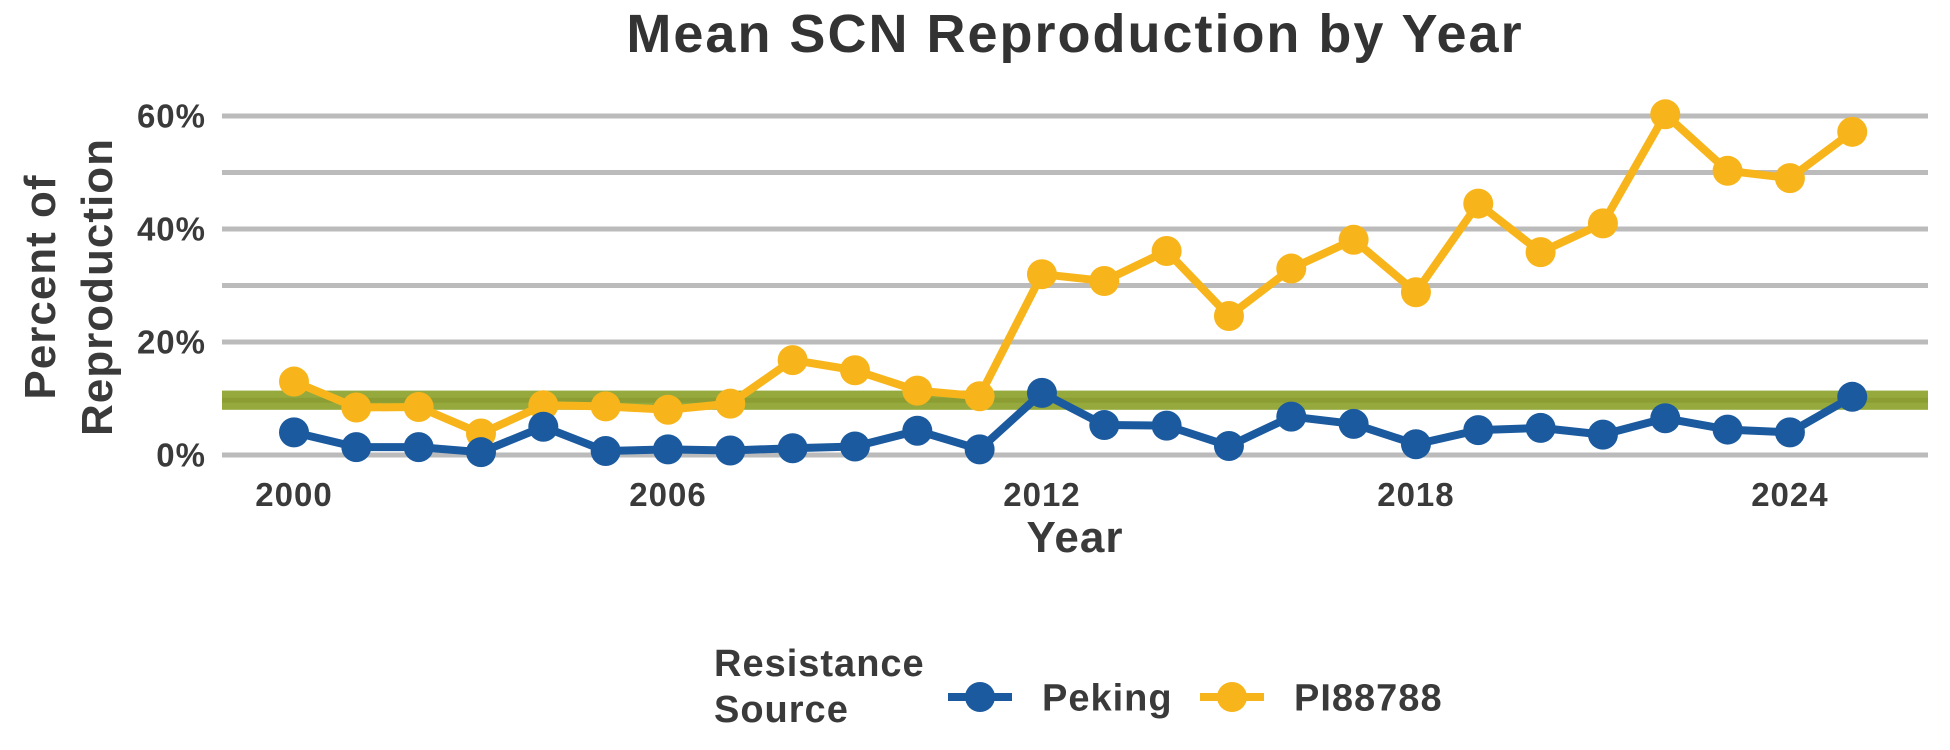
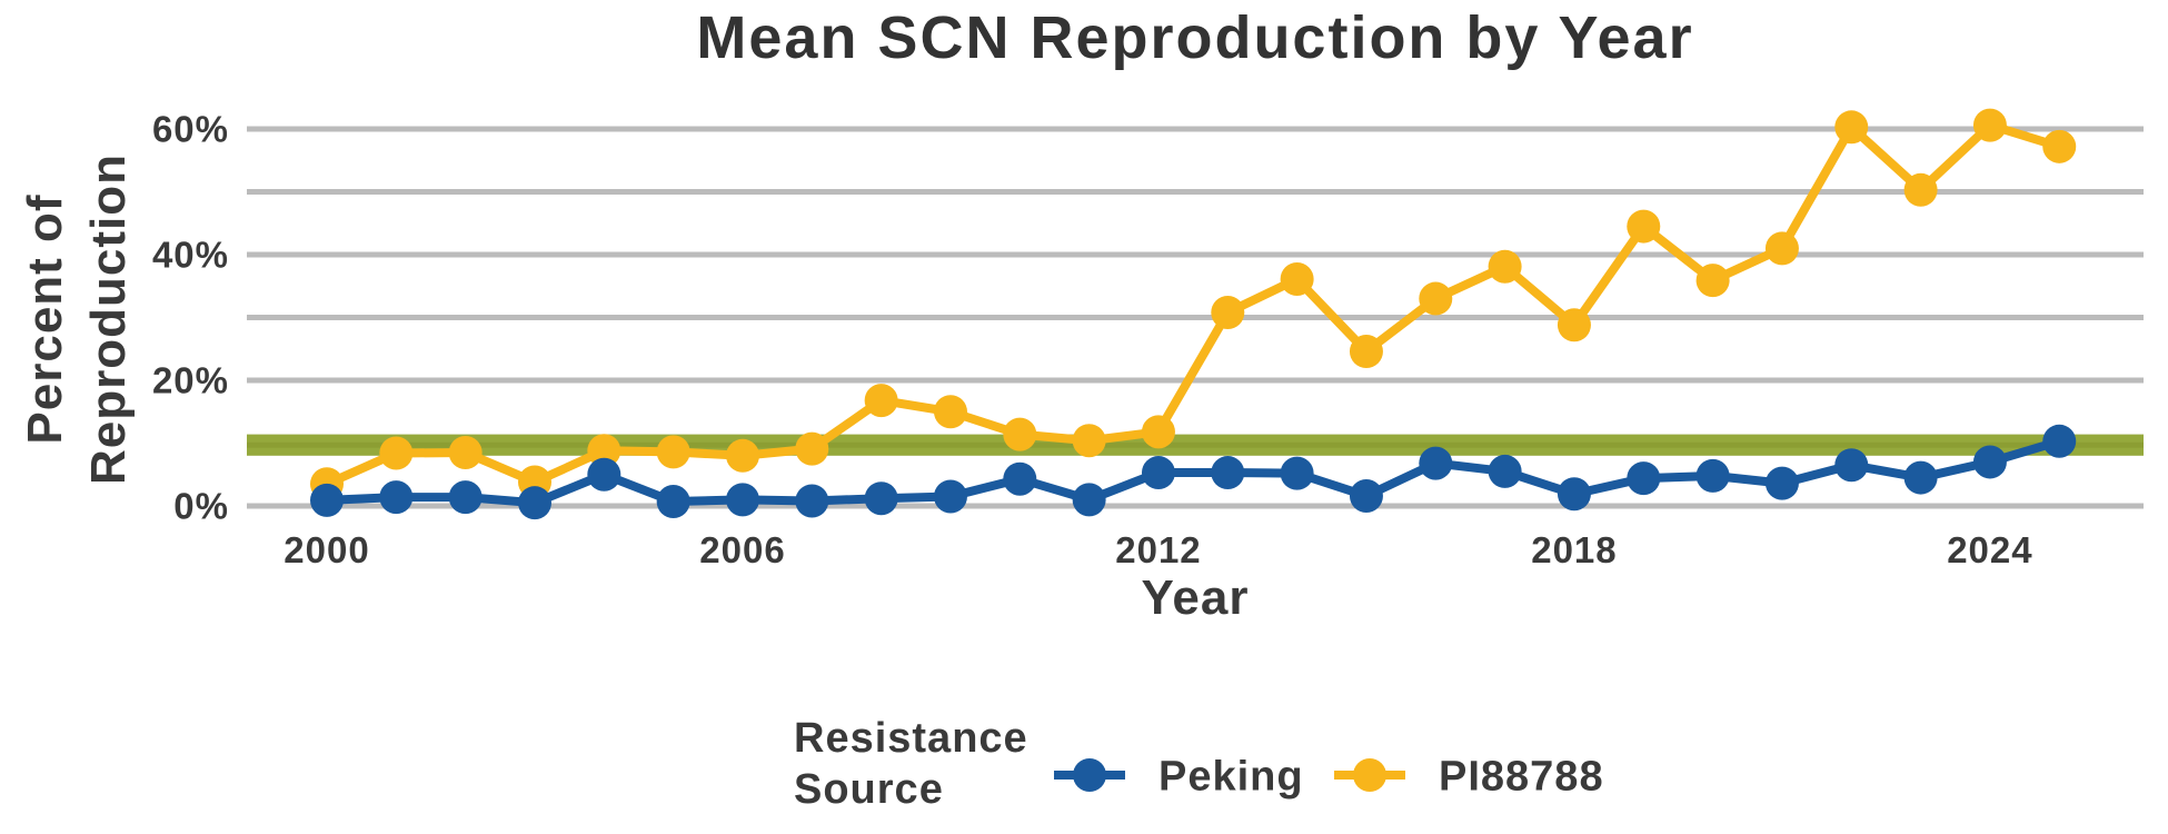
Peking/2000: 4% -> 1%
PI88788/2000: 13% -> 4%
Peking/2012: 11% -> 5%
PI88788/2012: 32% -> 12%
Peking/2024: 4% -> 7%
PI88788/2024: 49% -> 61%
